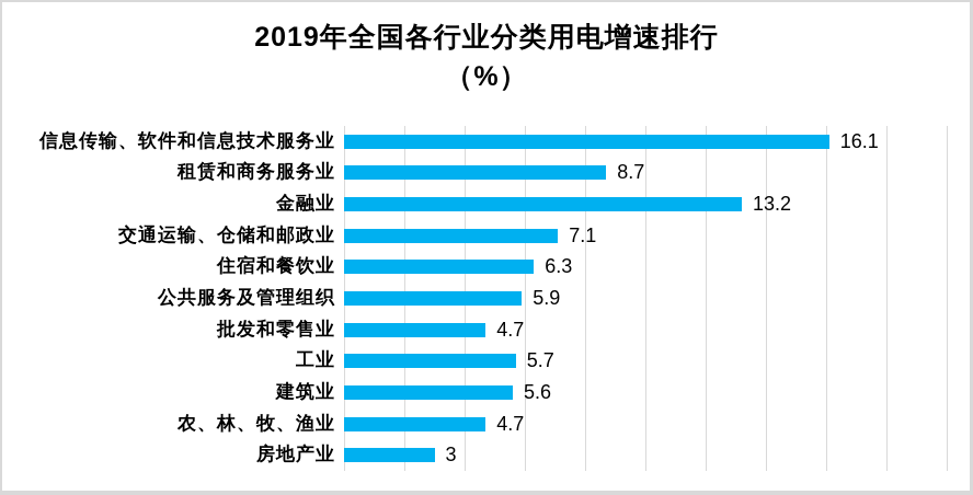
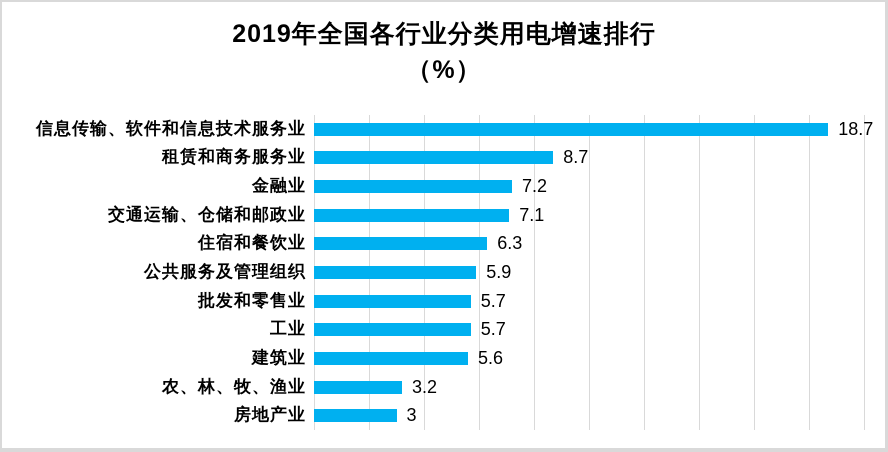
信息传输、软件和信息技术服务业: 16.1 -> 18.7
金融业: 13.2 -> 7.2
批发和零售业: 4.7 -> 5.7
农、林、牧、渔业: 4.7 -> 3.2
